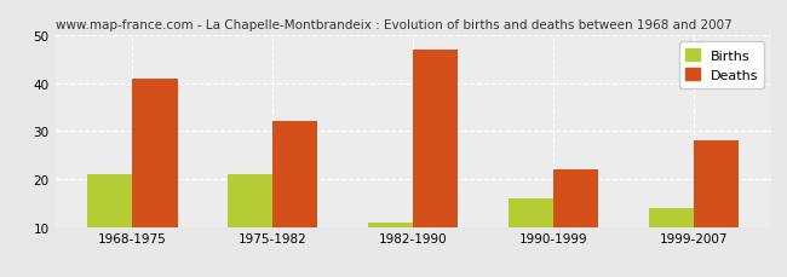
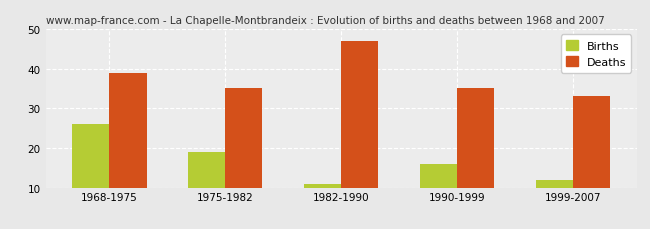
Births/1968-1975: 21 -> 26
Deaths/1968-1975: 41 -> 39
Births/1975-1982: 21 -> 19
Deaths/1975-1982: 32 -> 35
Deaths/1990-1999: 22 -> 35
Births/1999-2007: 14 -> 12
Deaths/1999-2007: 28 -> 33
